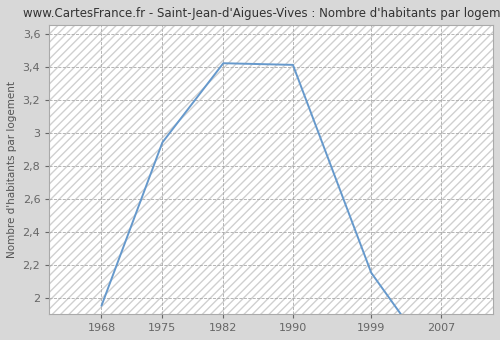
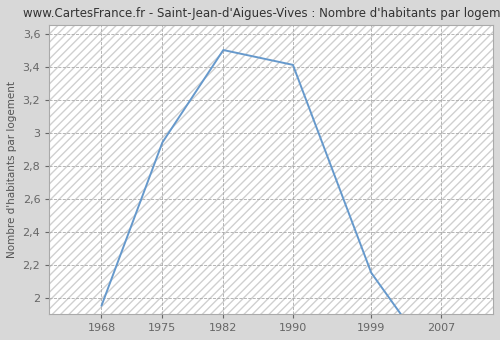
1982: 3,42 -> 3,50
